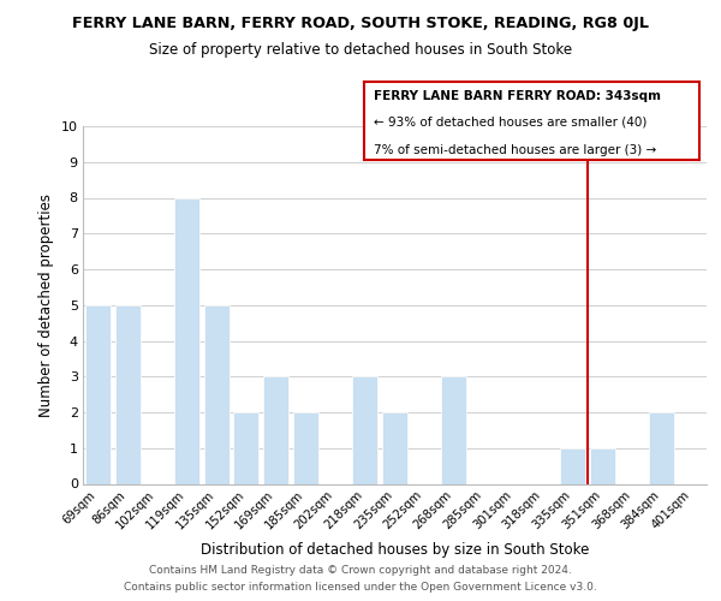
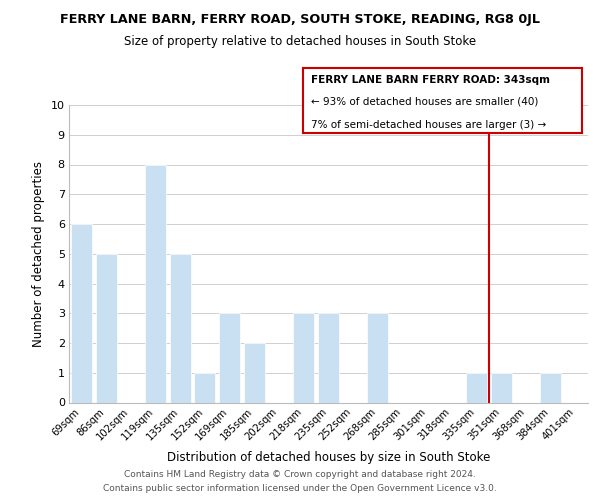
69sqm: 5 -> 6
152sqm: 2 -> 1
235sqm: 2 -> 3
384sqm: 2 -> 1
